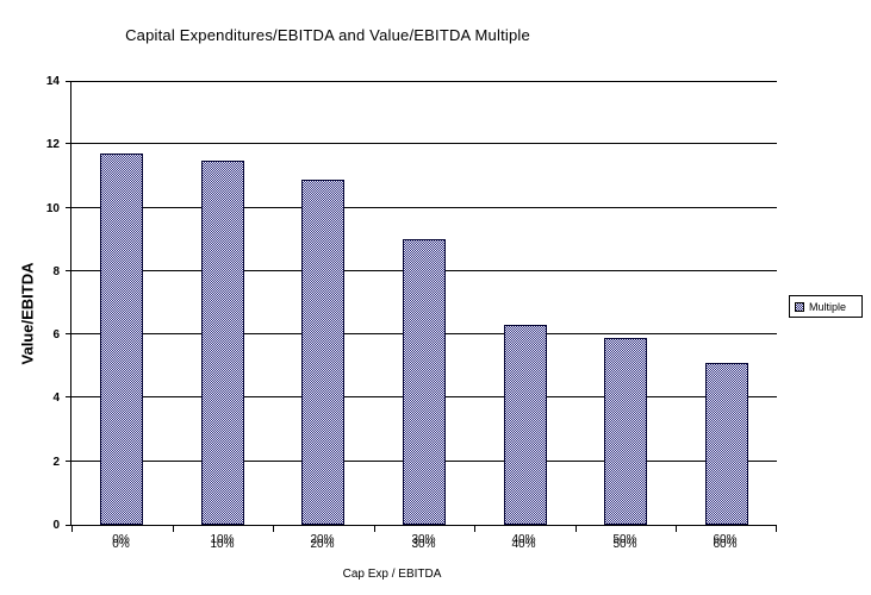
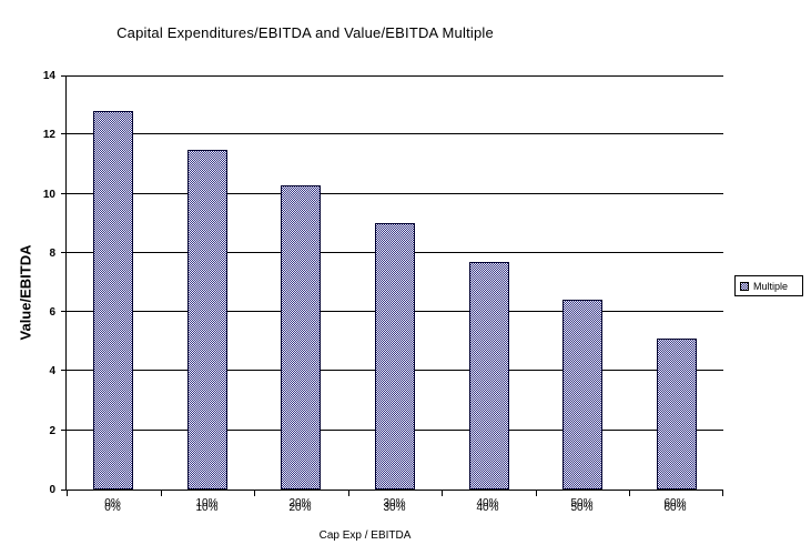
0%: 11.7 -> 12.8
20%: 10.9 -> 10.3
40%: 6.3 -> 7.7
50%: 5.9 -> 6.4
